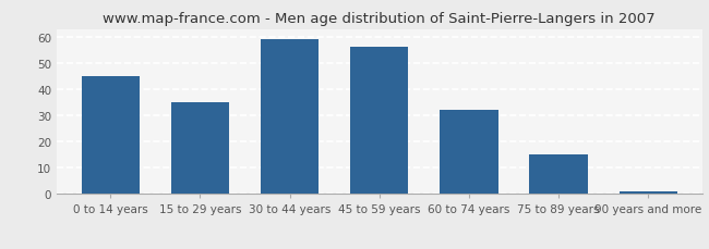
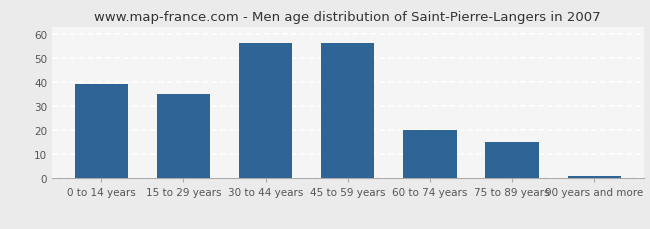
0 to 14 years: 45 -> 39
30 to 44 years: 59 -> 56
60 to 74 years: 32 -> 20
